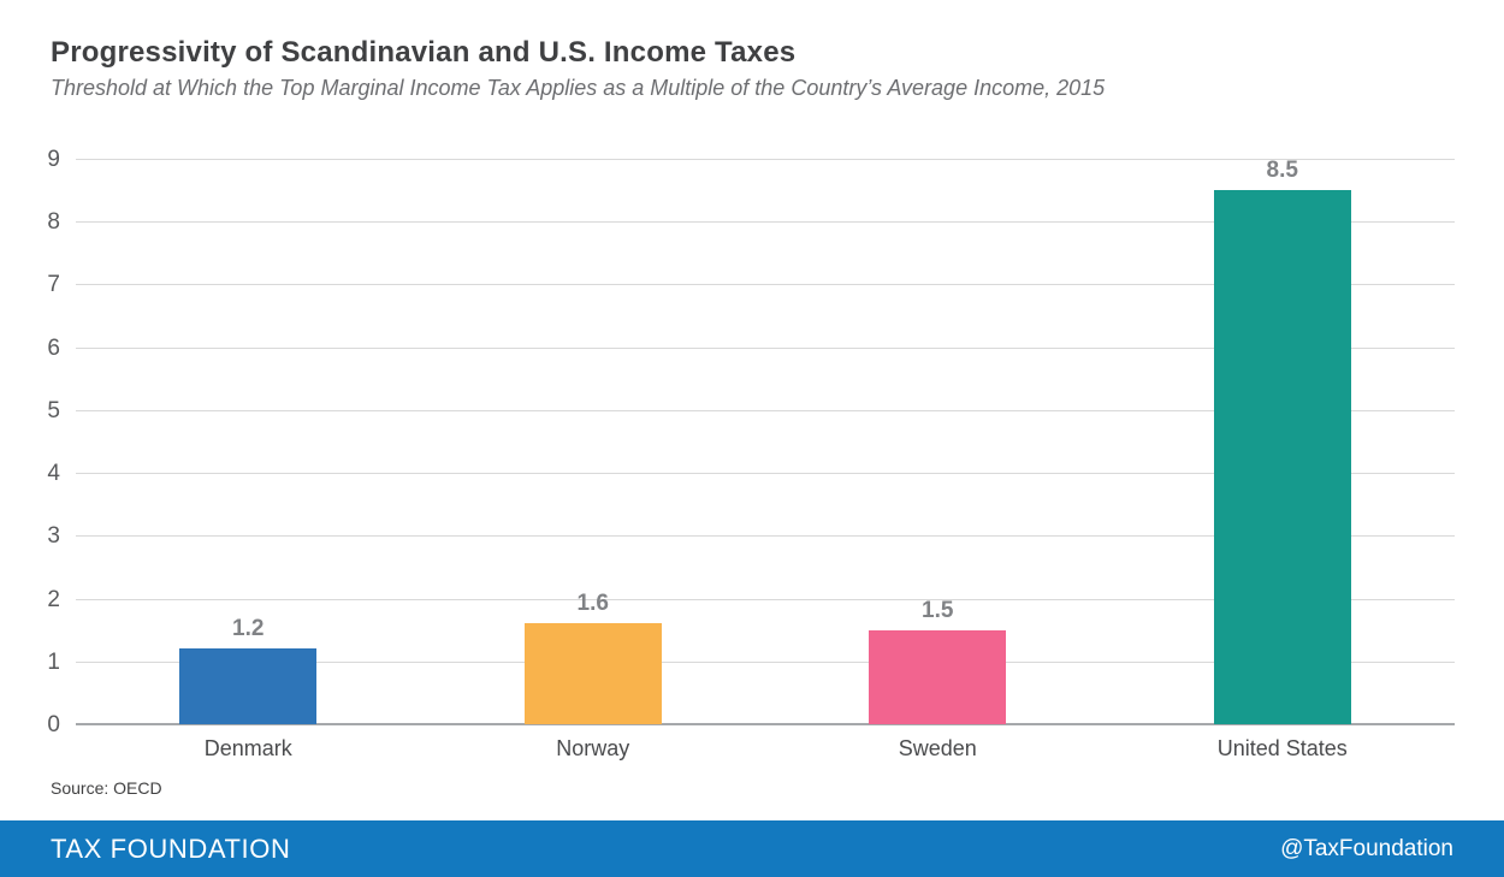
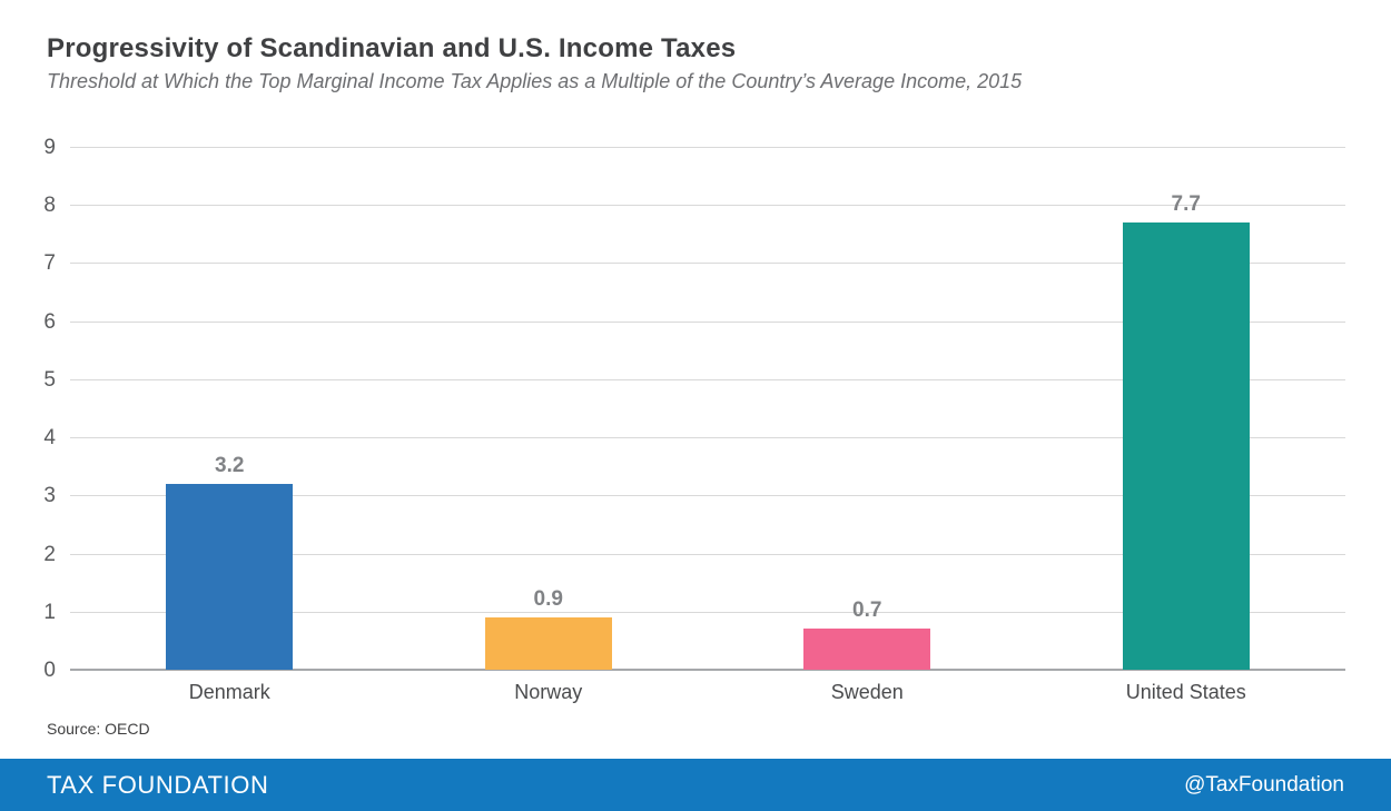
Denmark: 1.2 -> 3.2
Norway: 1.6 -> 0.9
Sweden: 1.5 -> 0.7
United States: 8.5 -> 7.7
